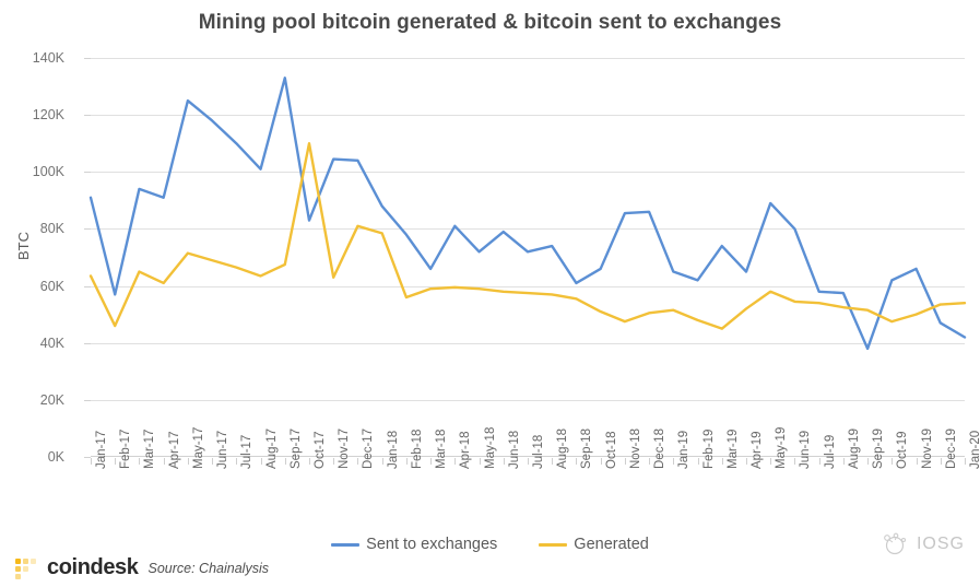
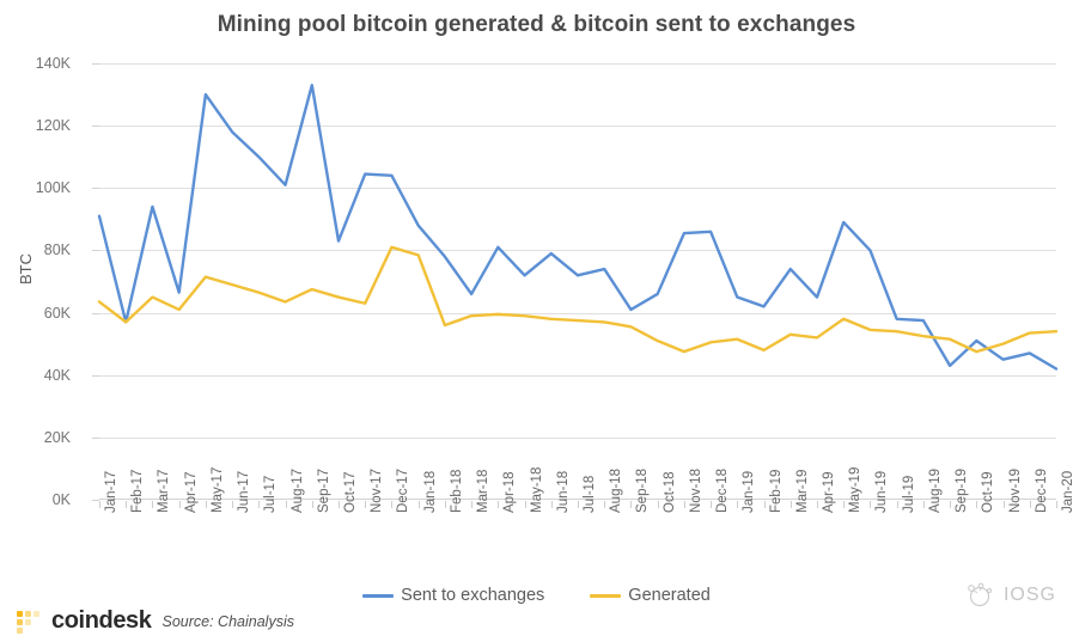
Generated/Feb-17: 46K -> 57K
Sent to exchanges/Apr-17: 91K -> 66K
Sent to exchanges/May-17: 125K -> 130K
Generated/Oct-17: 110K -> 65K
Generated/Mar-19: 45K -> 53K
Sent to exchanges/Sep-19: 38K -> 43K
Sent to exchanges/Oct-19: 62K -> 51K
Sent to exchanges/Nov-19: 66K -> 45K
